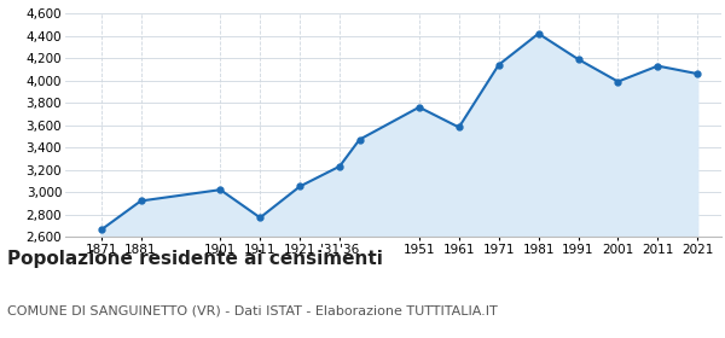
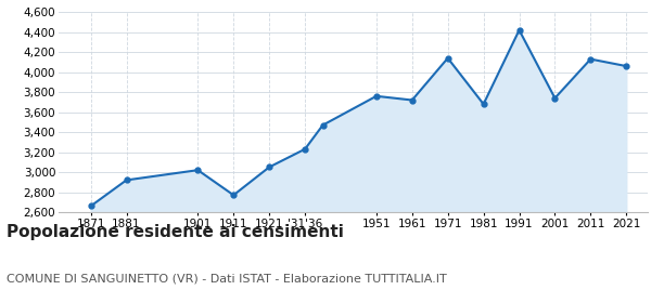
1961: 3,580 -> 3,720
1981: 4,420 -> 3,680
1991: 4,190 -> 4,420
2001: 3,990 -> 3,740
